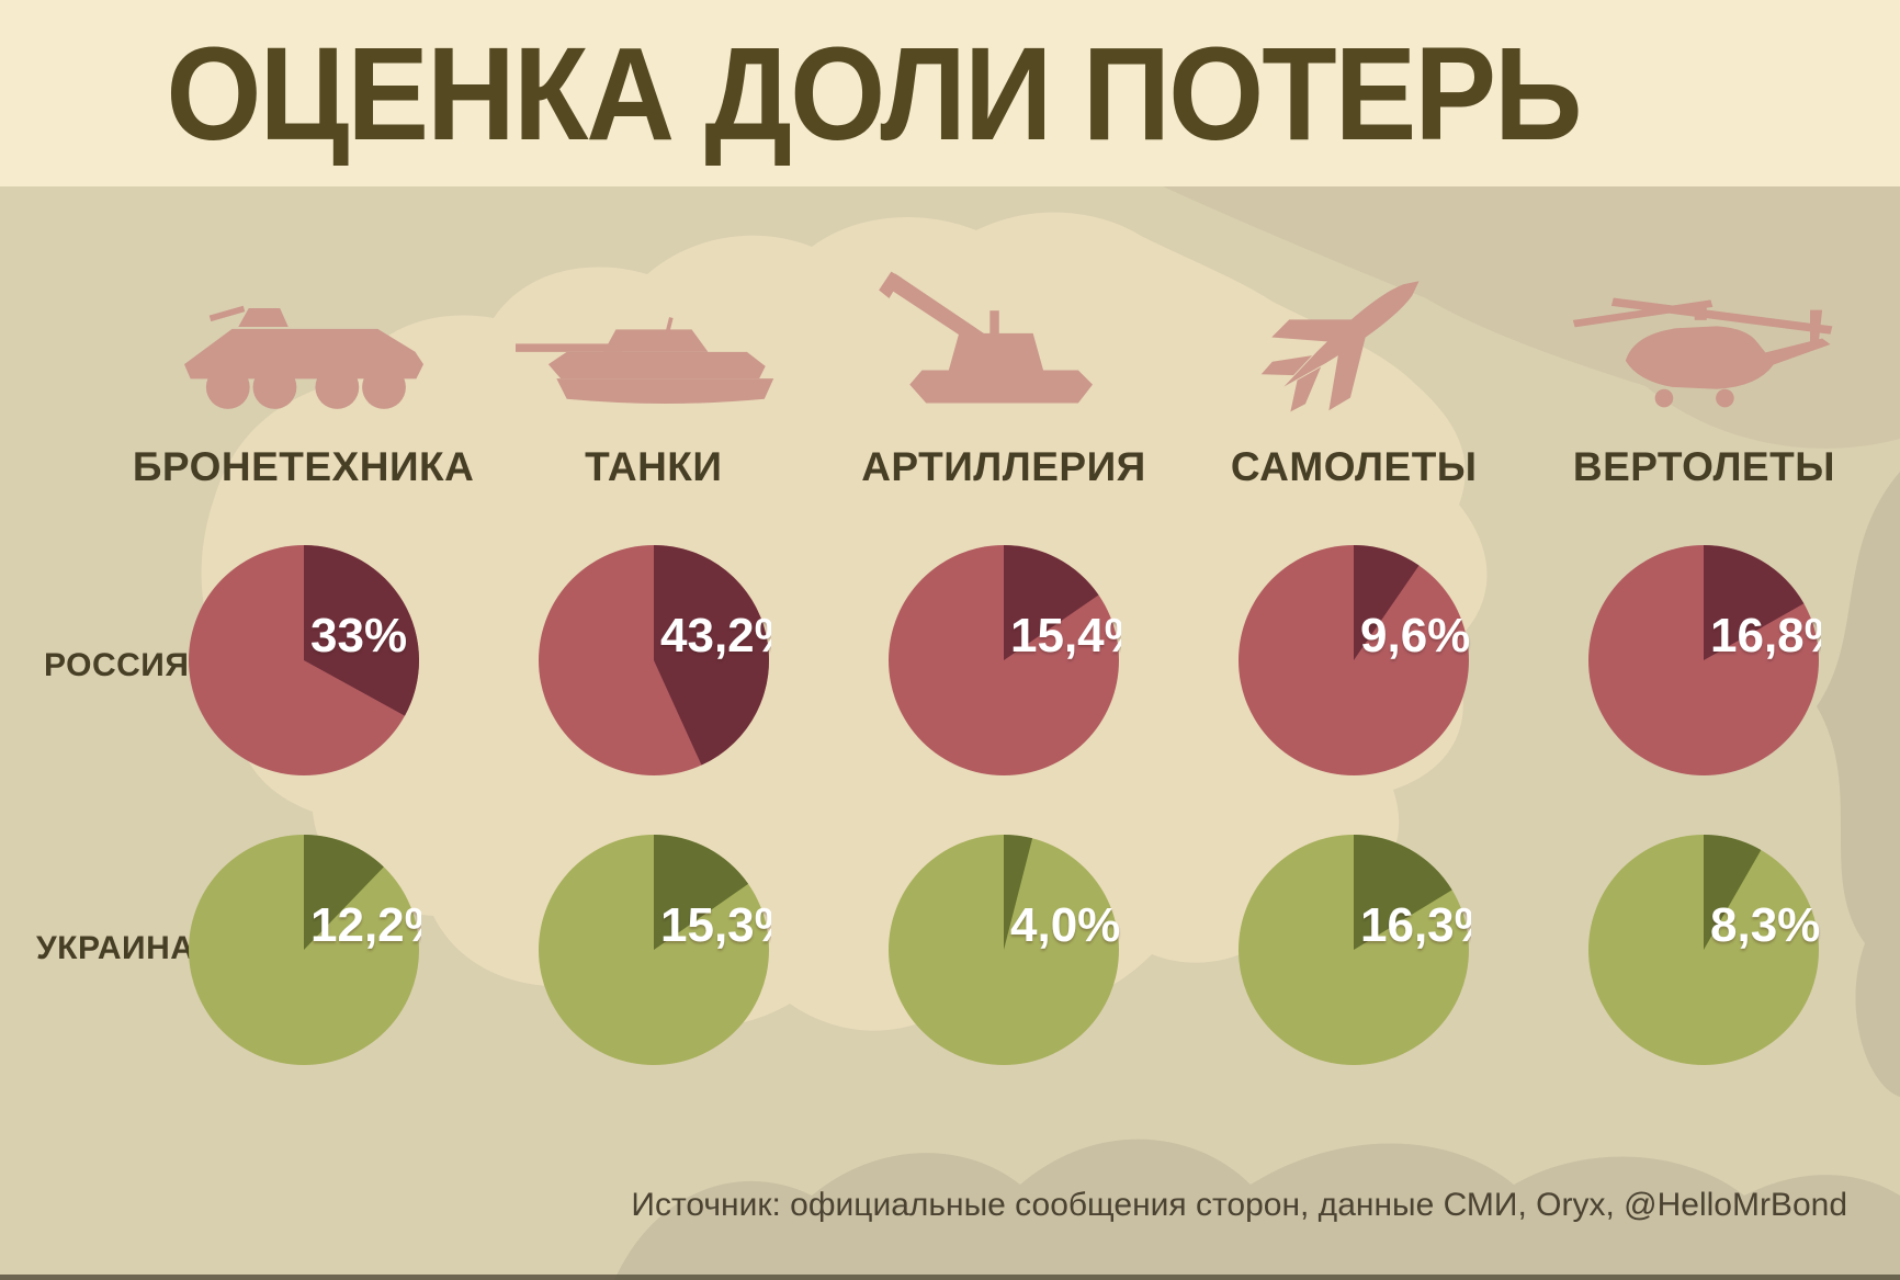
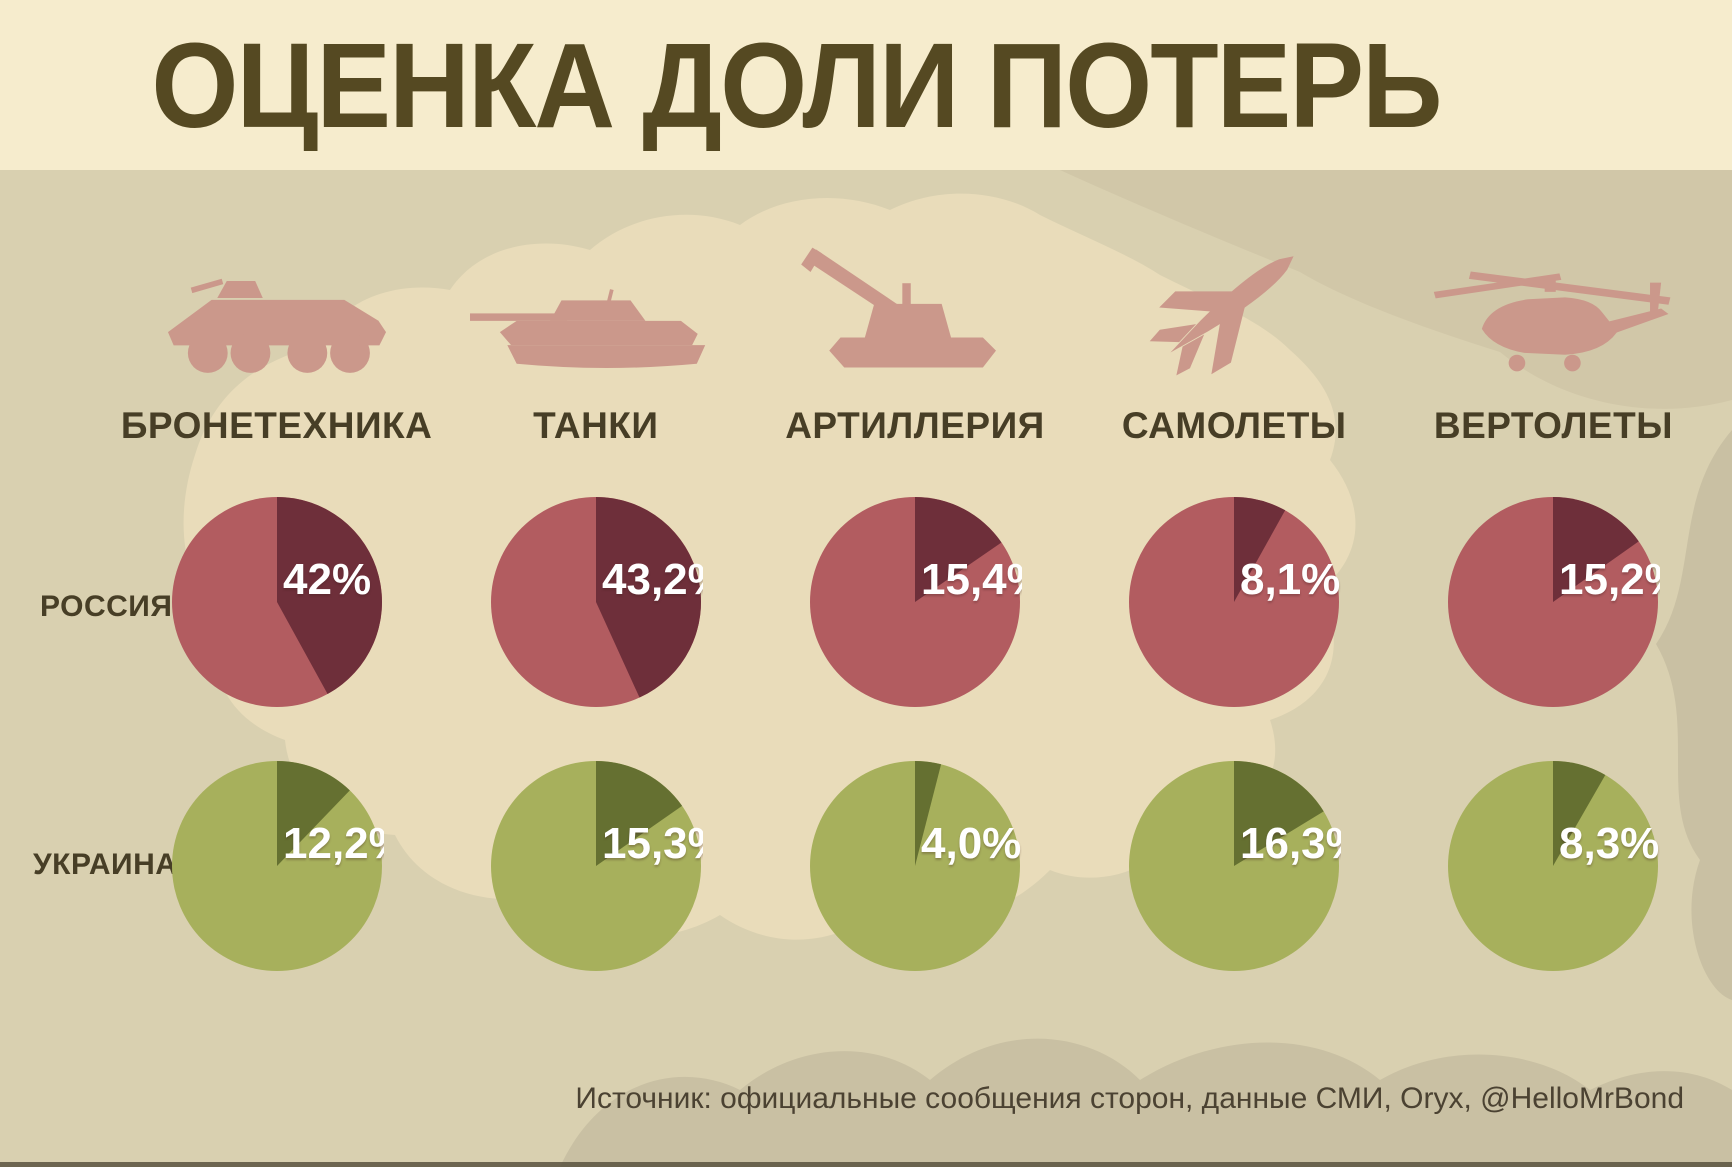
РОССИЯ/БРОНЕТЕХНИКА: 33% -> 42%
РОССИЯ/САМОЛЕТЫ: 9,6% -> 8,1%
РОССИЯ/ВЕРТОЛЕТЫ: 16,8% -> 15,2%
